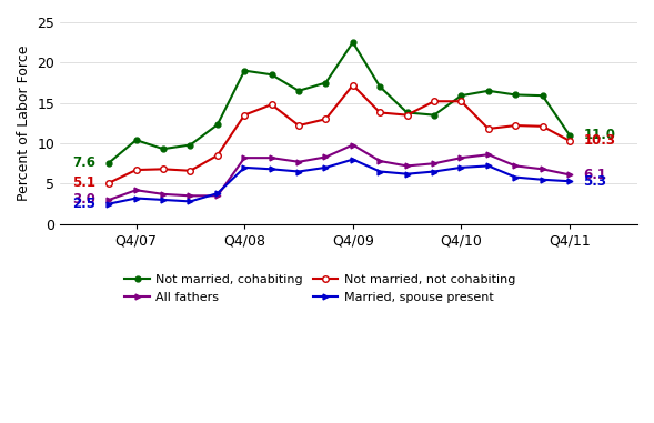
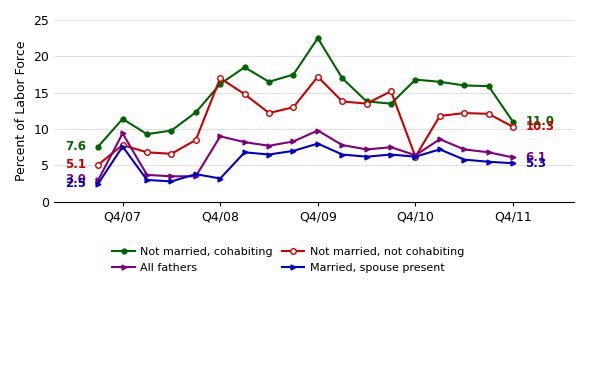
Not married, cohabiting/Q4/07: 10.4 -> 11.4
Not married, not cohabiting/Q4/07: 6.7 -> 7.8
All fathers/Q4/07: 4.2 -> 9.4
Married, spouse present/Q4/07: 3.2 -> 7.6
Not married, cohabiting/Q4/08: 19.0 -> 16.2
Not married, not cohabiting/Q4/08: 13.5 -> 17.0
All fathers/Q4/08: 8.2 -> 9.0
Married, spouse present/Q4/08: 7.0 -> 3.2
Not married, cohabiting/Q4/10: 15.9 -> 16.8
Not married, not cohabiting/Q4/10: 15.2 -> 6.2
All fathers/Q4/10: 8.2 -> 6.4
Married, spouse present/Q4/10: 7.0 -> 6.2
